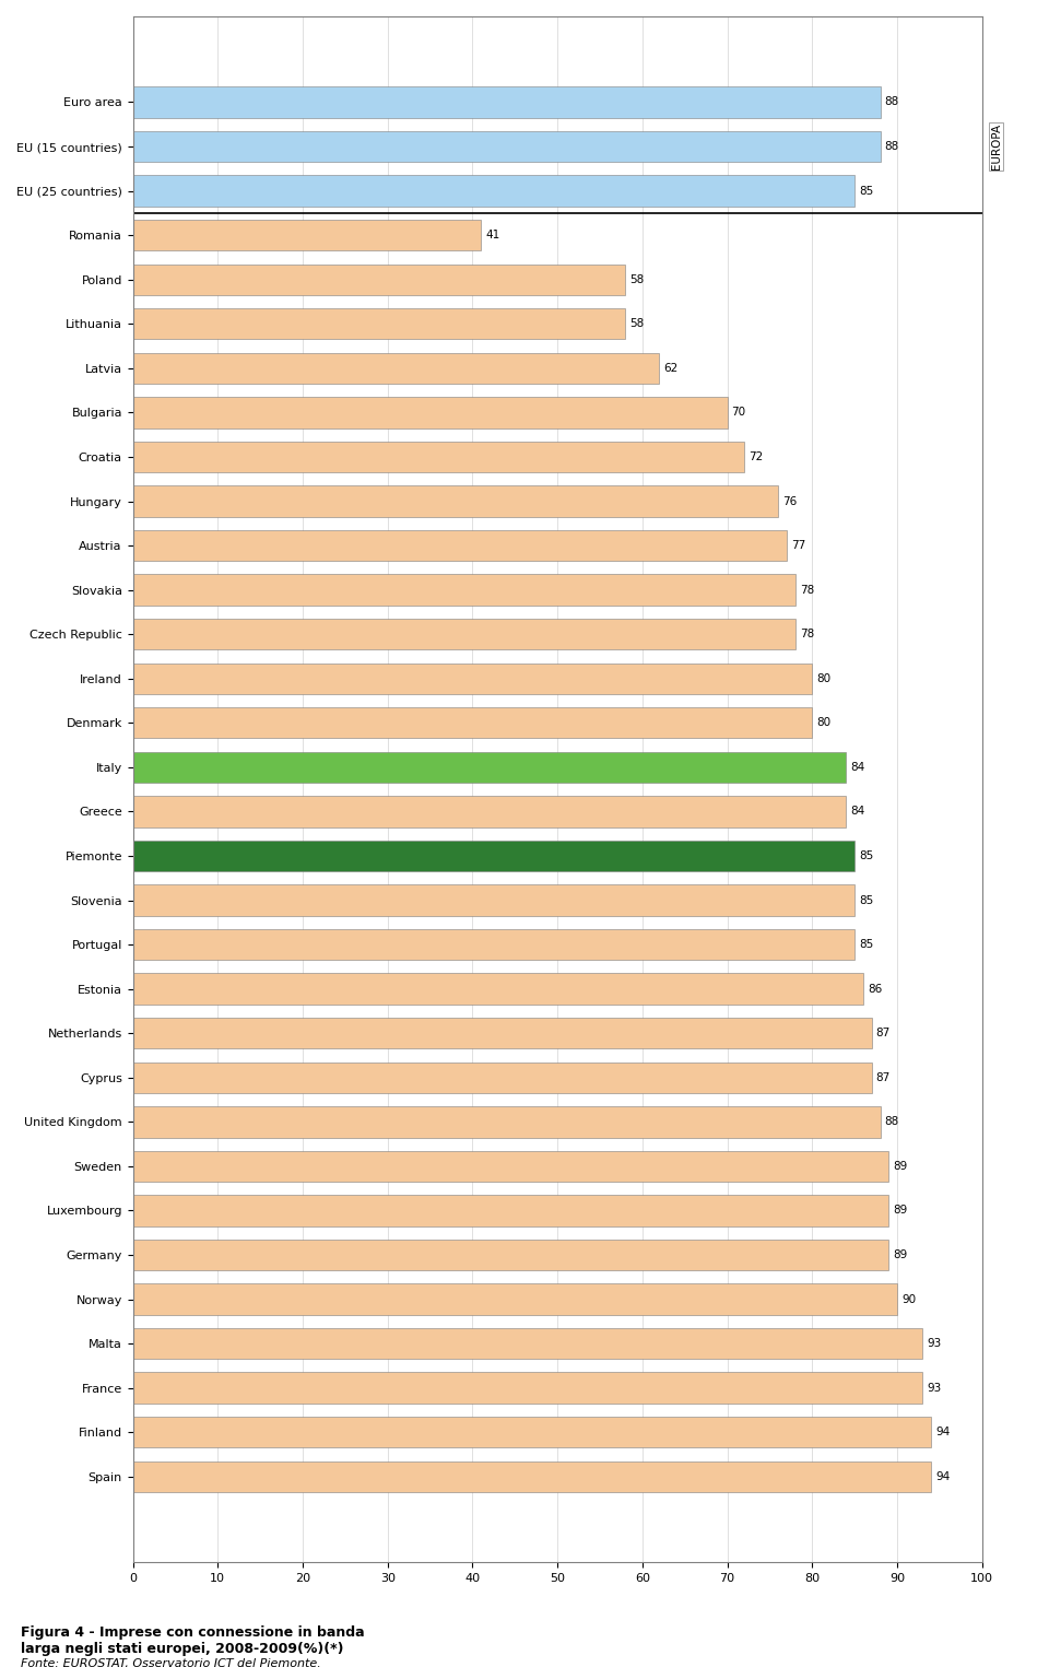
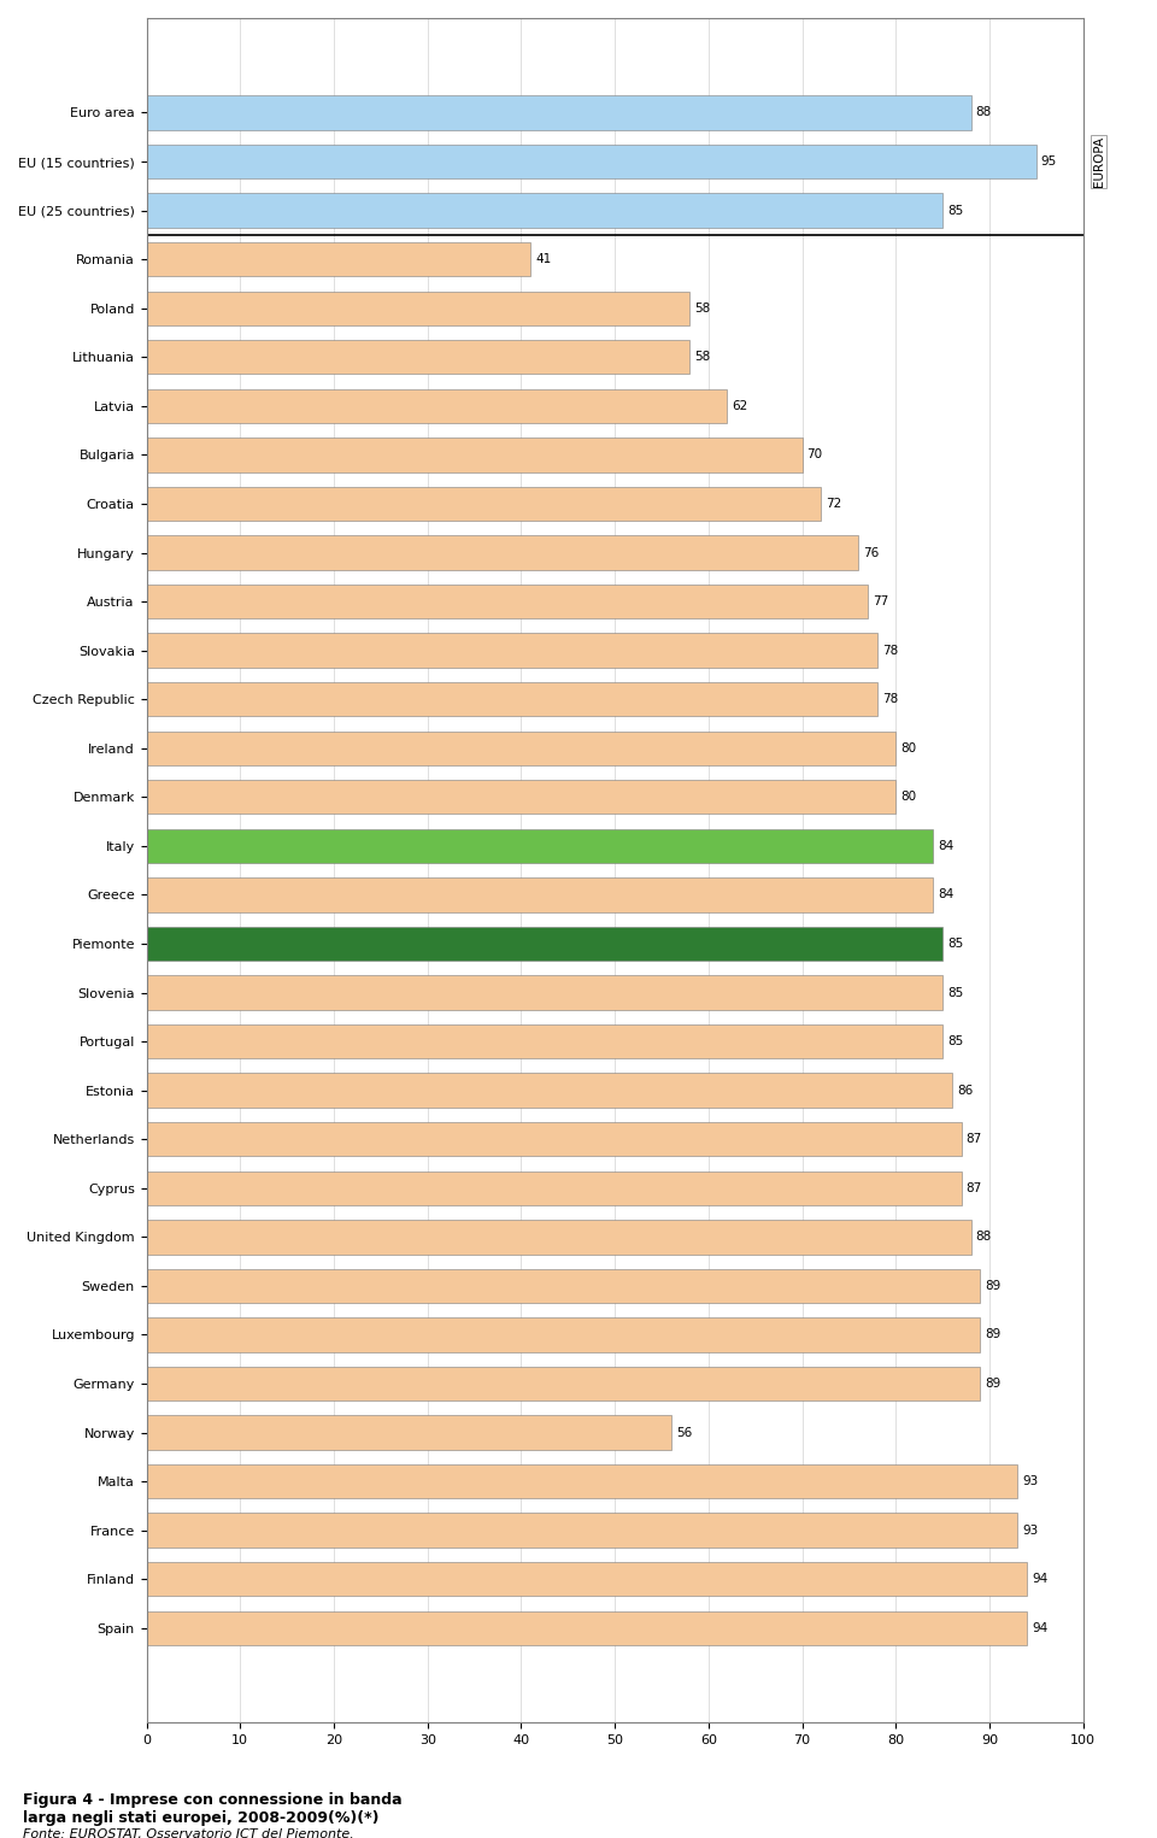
EU (15 countries): 88 -> 95
Norway: 90 -> 56
